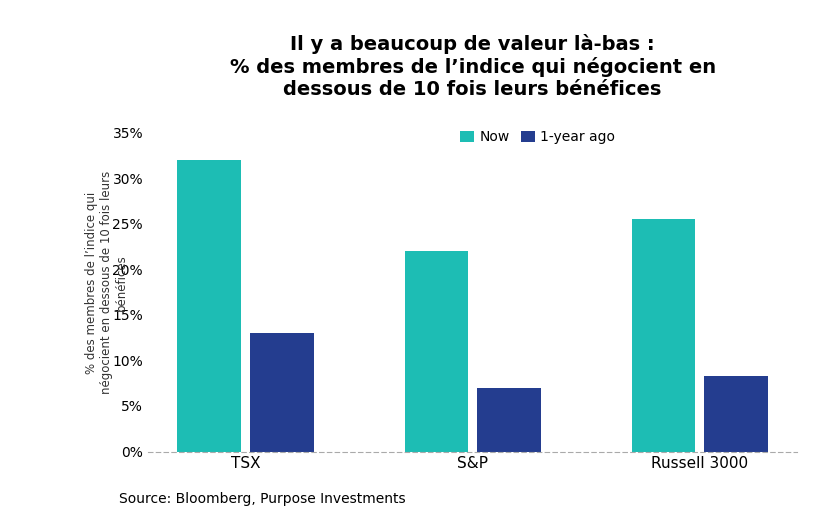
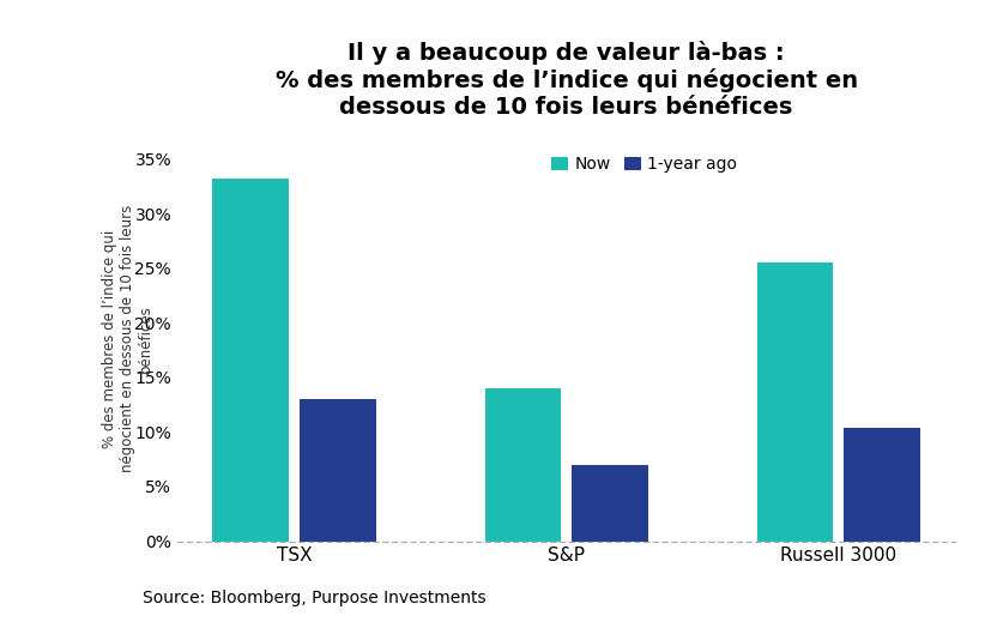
Now/TSX: 32.0% -> 33.2%
Now/S&P: 22.0% -> 14.0%
1-year ago/Russell 3000: 8.3% -> 10.4%
